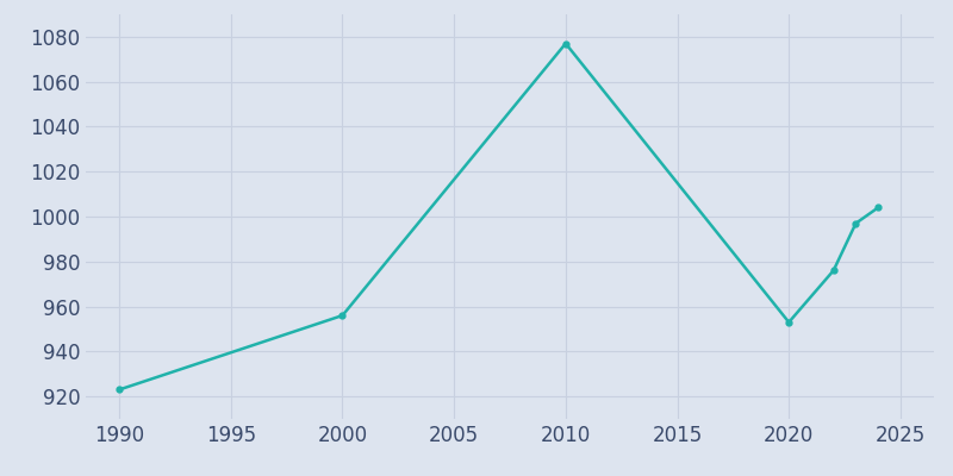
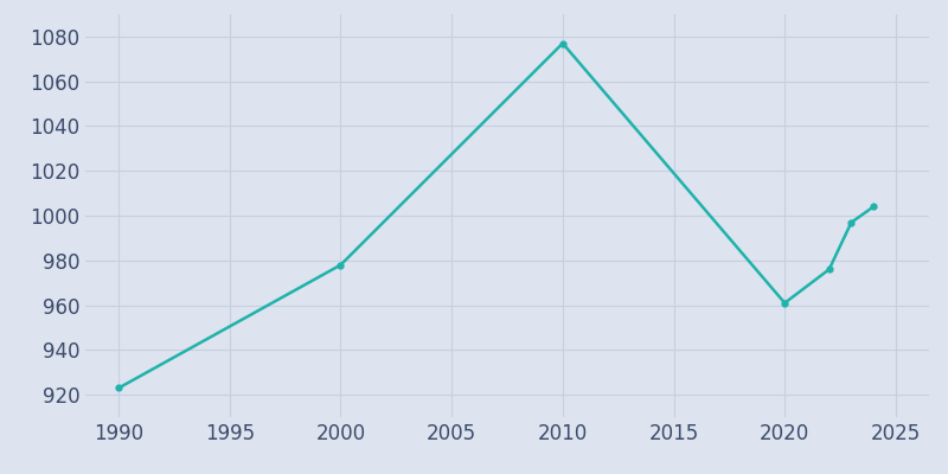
2000: 956 -> 978
2020: 953 -> 961
